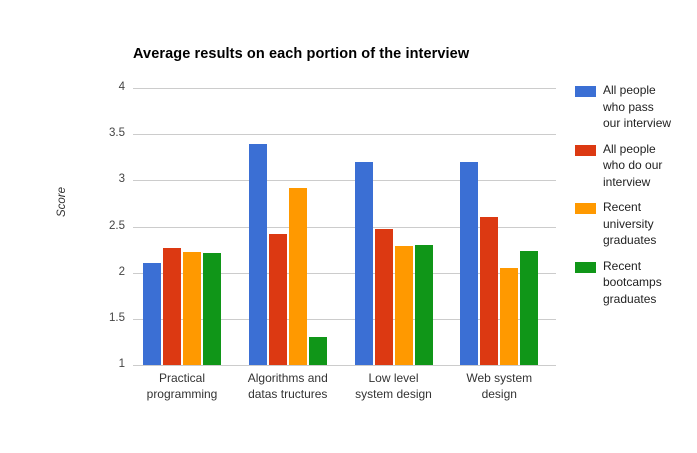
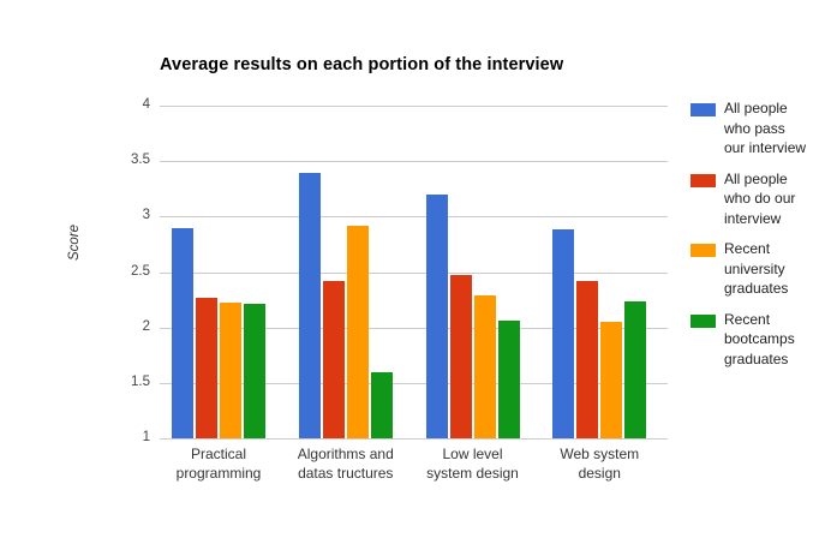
All people who pass our interview/Practical programming: 2.1 -> 2.9
Recent bootcamps graduates/Algorithms and datas tructures: 1.3 -> 1.6
Recent bootcamps graduates/Low level system design: 2.3 -> 2.1
All people who pass our interview/Web system design: 3.2 -> 2.9
All people who do our interview/Web system design: 2.6 -> 2.4
